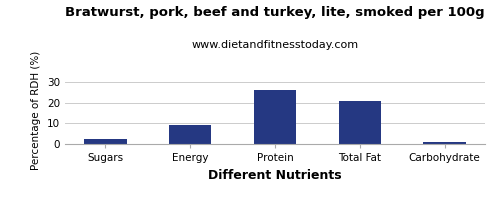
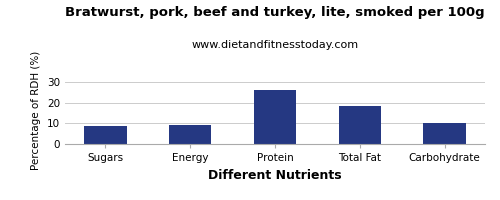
Sugars: 2.2 -> 8.5
Total Fat: 21.1 -> 18.5
Carbohydrate: 1.1 -> 10.0
